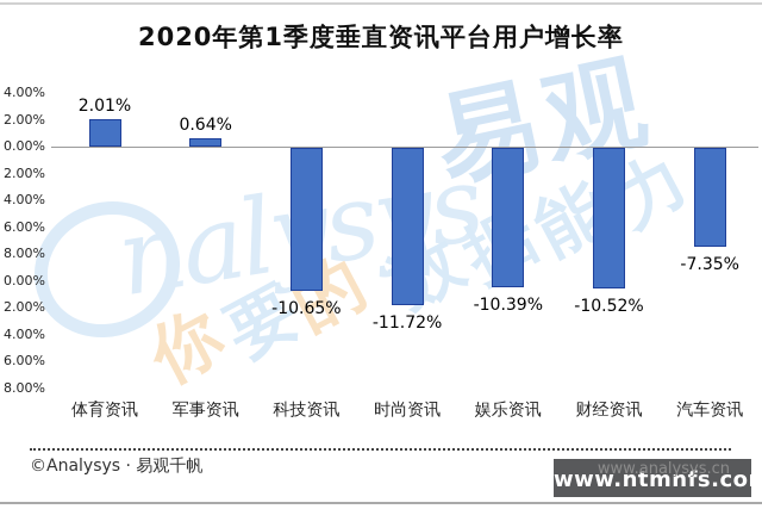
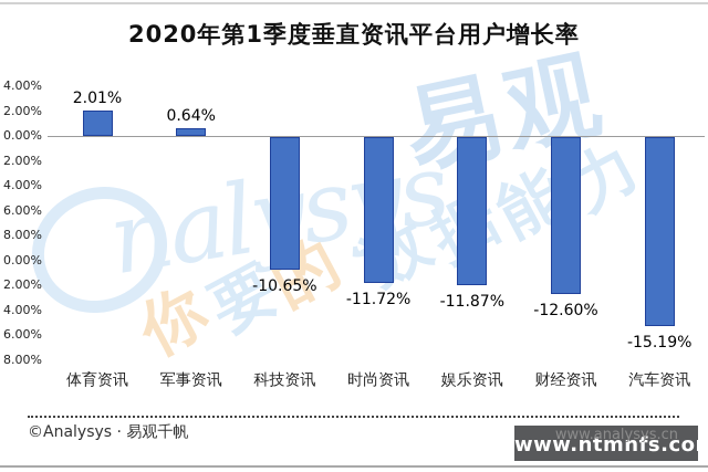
娱乐资讯: -10.39% -> -11.87%
财经资讯: -10.52% -> -12.60%
汽车资讯: -7.35% -> -15.19%
